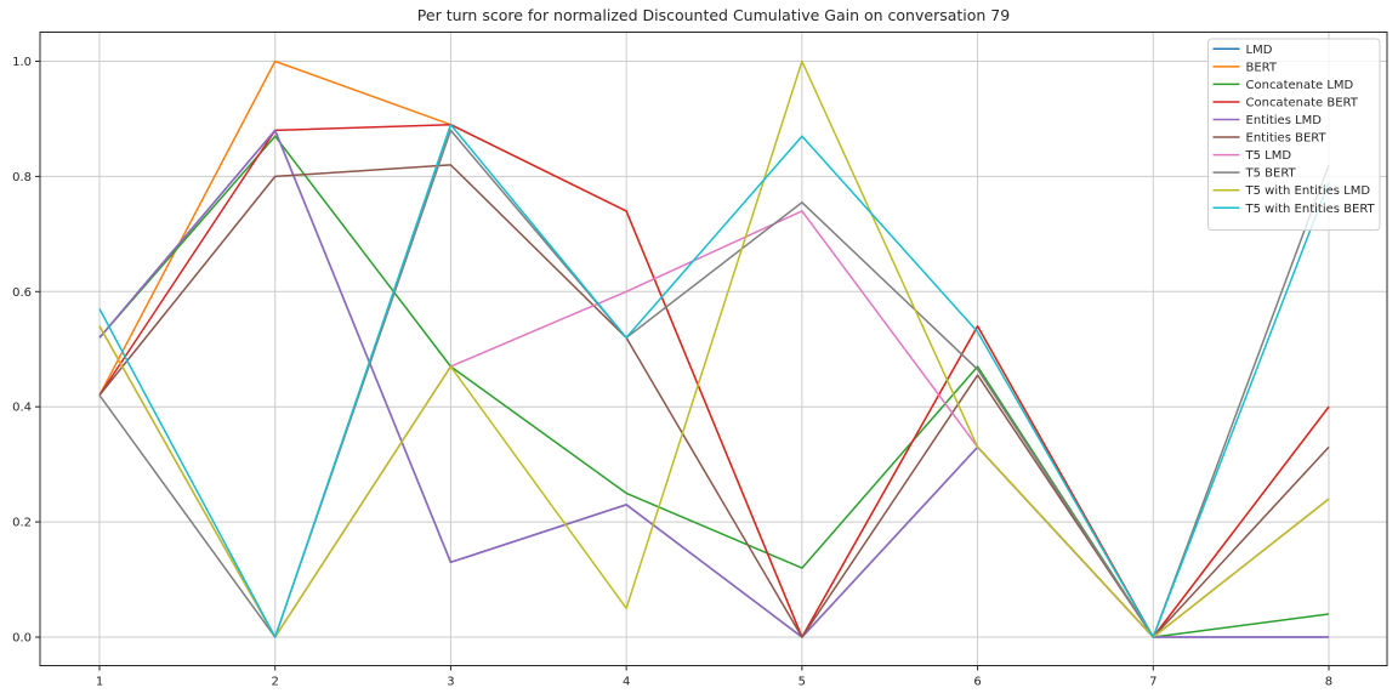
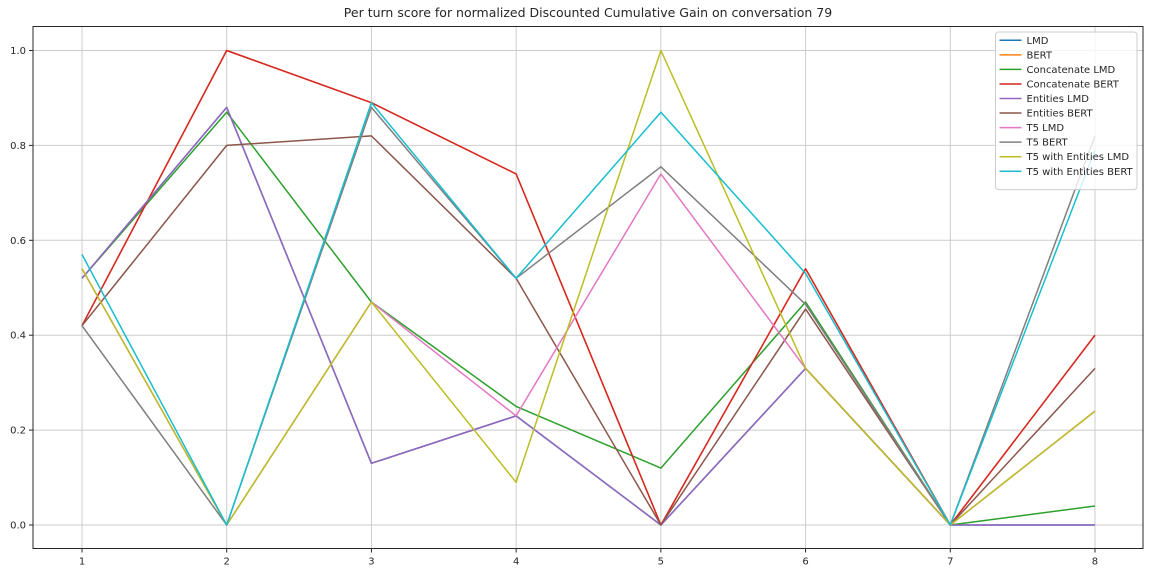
Concatenate BERT/2: 0.88 -> 1.00
T5 LMD/4: 0.60 -> 0.23
T5 with Entities LMD/4: 0.05 -> 0.09
